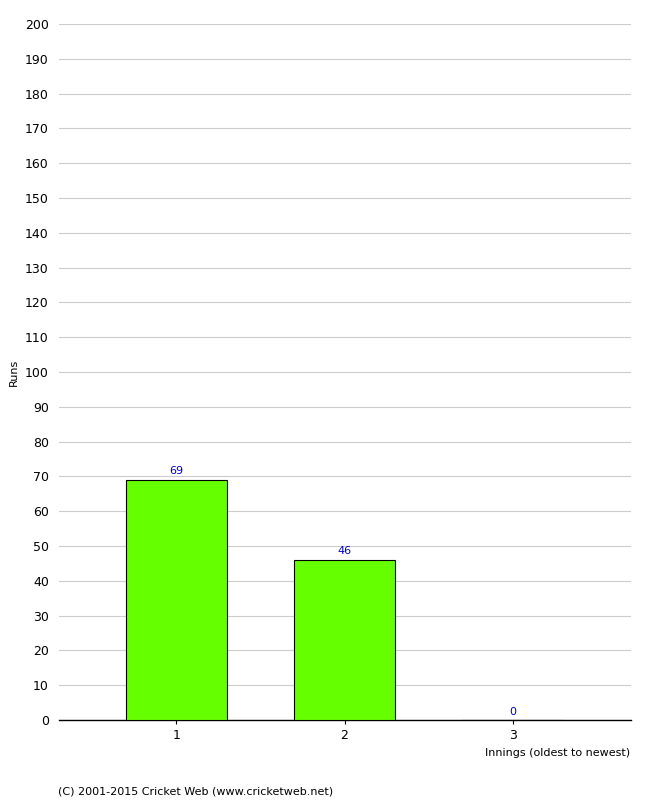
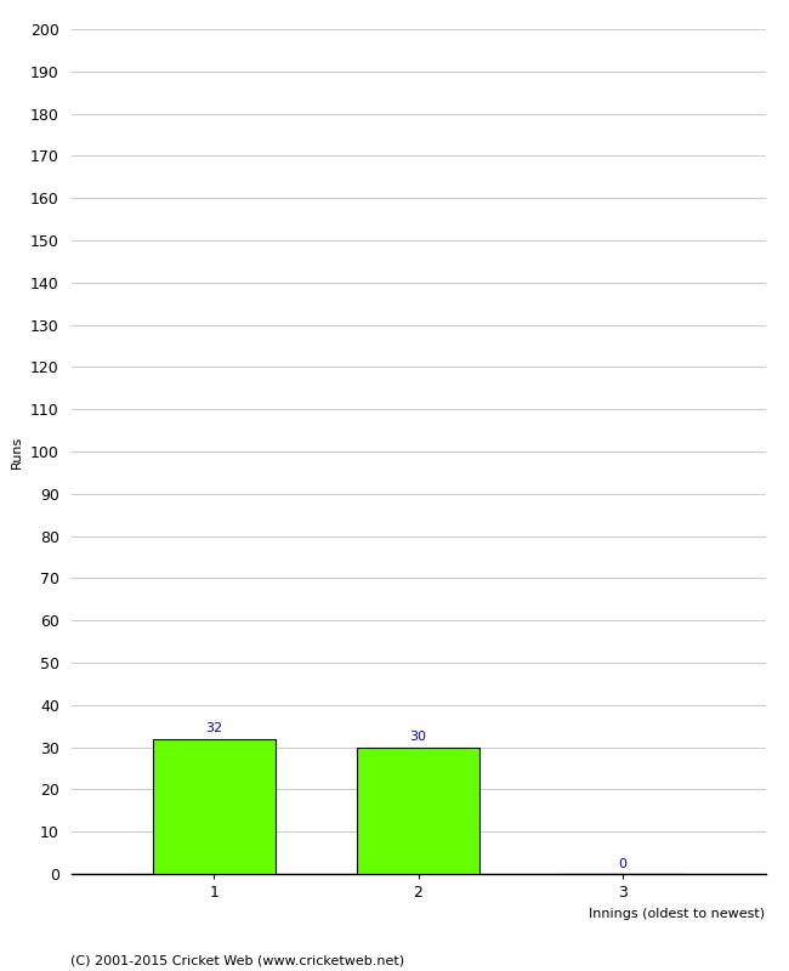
1: 69 -> 32
2: 46 -> 30
